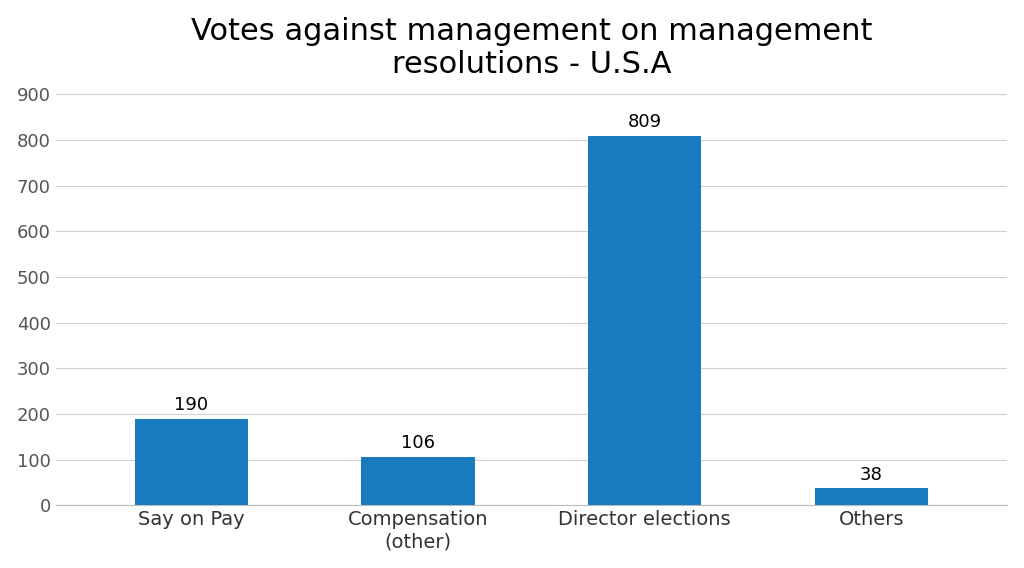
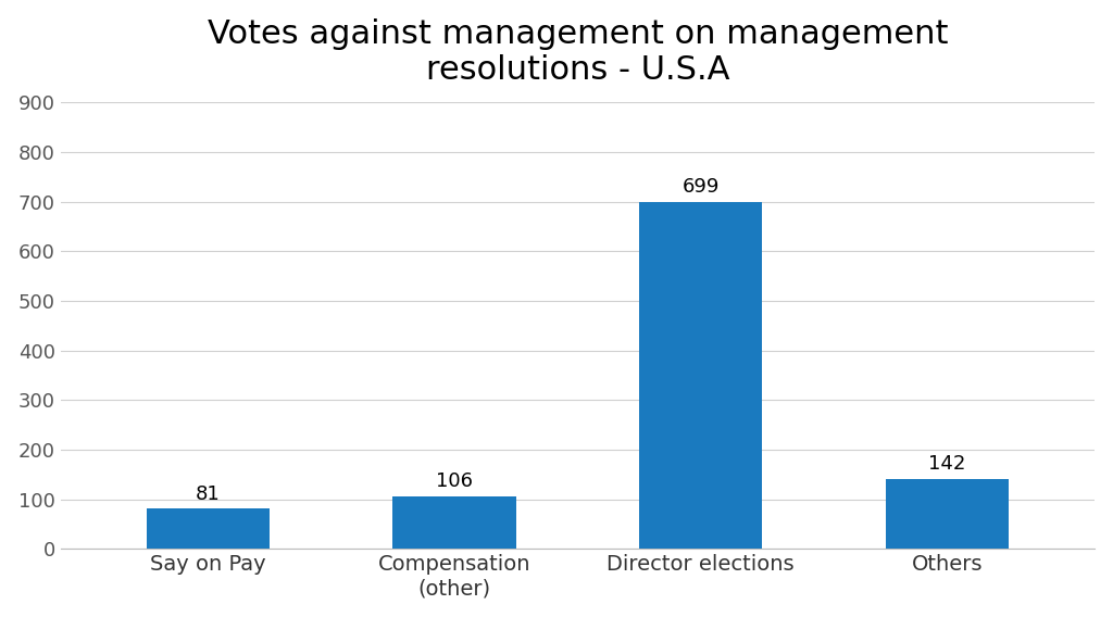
Say on Pay: 190 -> 81
Director elections: 809 -> 699
Others: 38 -> 142
